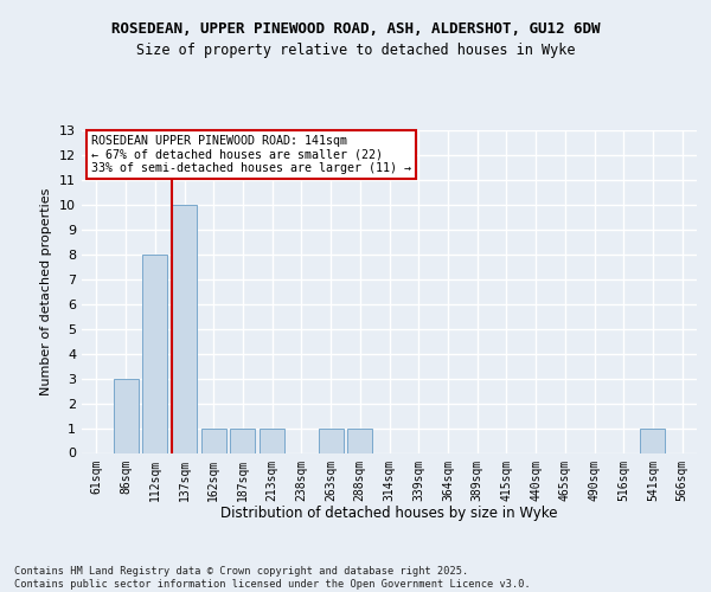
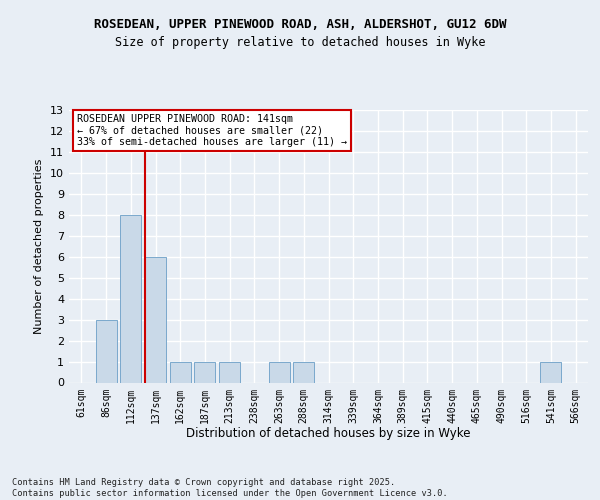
137sqm: 10 -> 6
